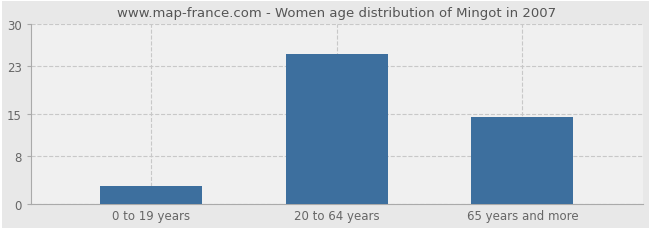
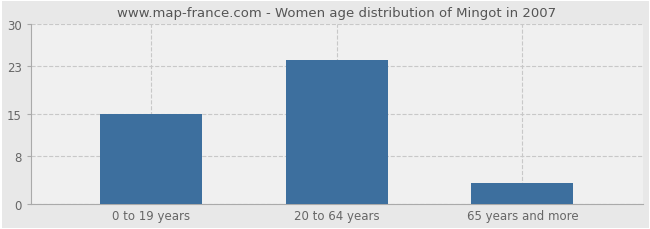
0 to 19 years: 3.0 -> 15.0
20 to 64 years: 25.0 -> 24.0
65 years and more: 14.6 -> 3.5
